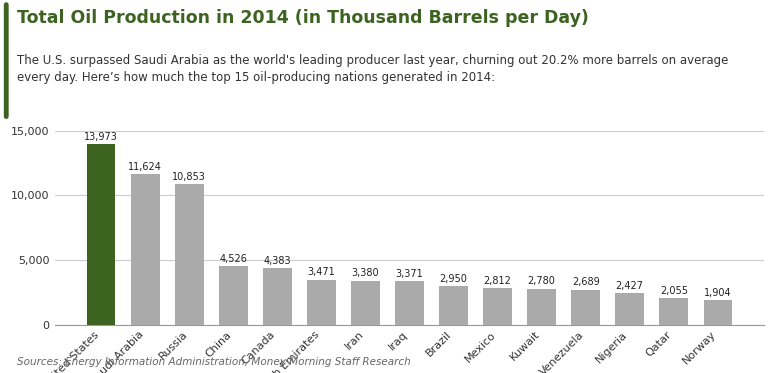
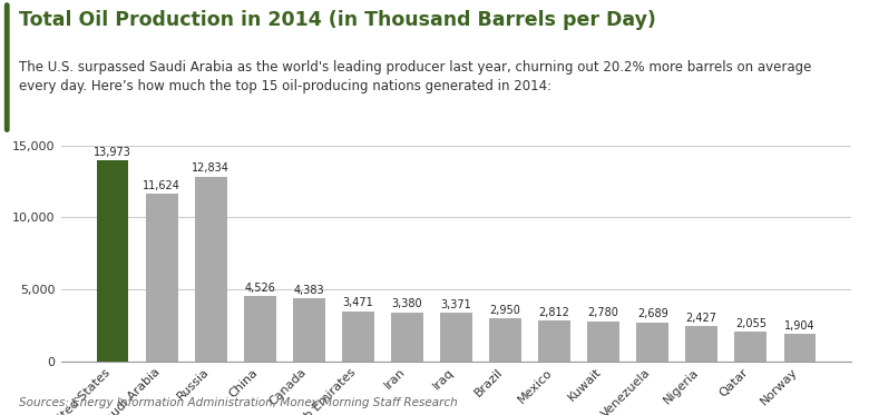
Russia: 10,853 -> 12,834
